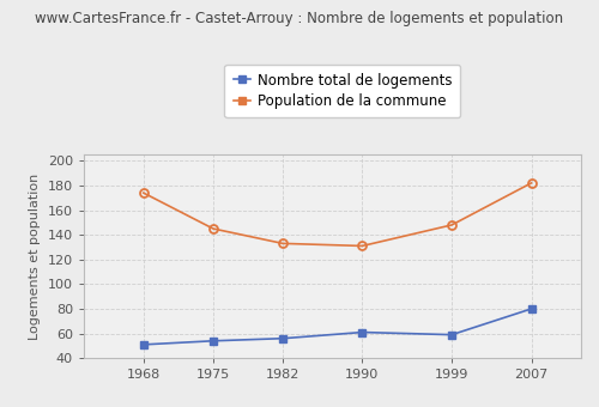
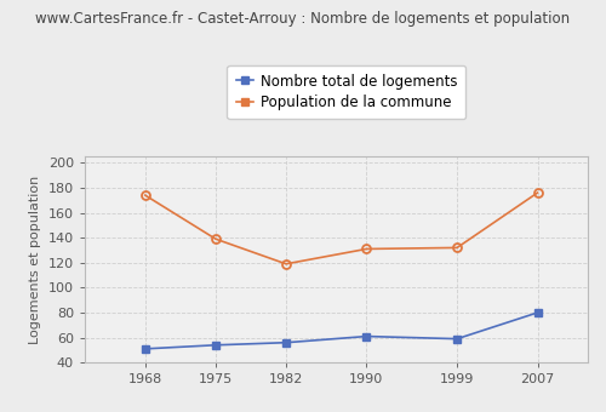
Population de la commune/1975: 145 -> 139
Population de la commune/1982: 133 -> 119
Population de la commune/1999: 148 -> 132
Population de la commune/2007: 182 -> 176
